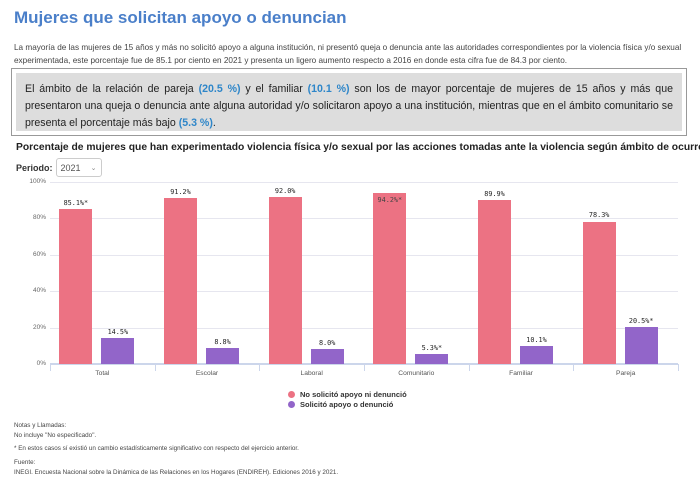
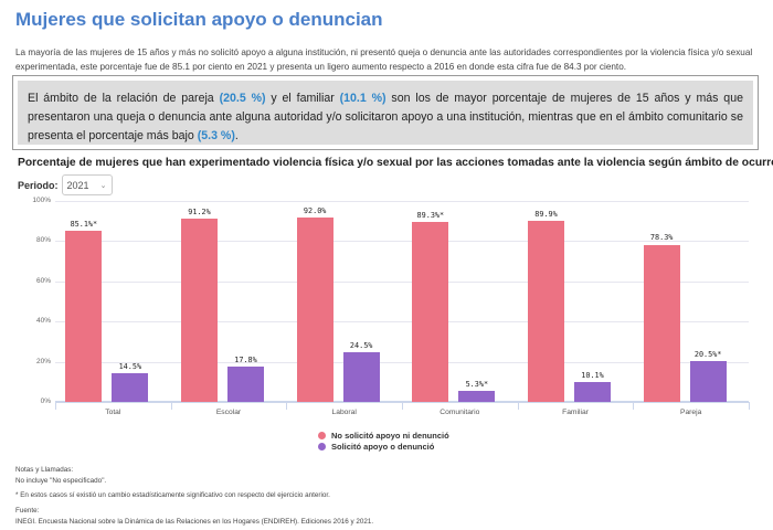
Solicitó apoyo o denunció/Escolar: 8.8% -> 17.8%
Solicitó apoyo o denunció/Laboral: 8.0% -> 24.5%
No solicitó apoyo ni denunció/Comunitario: 94.2 -> 89.3
